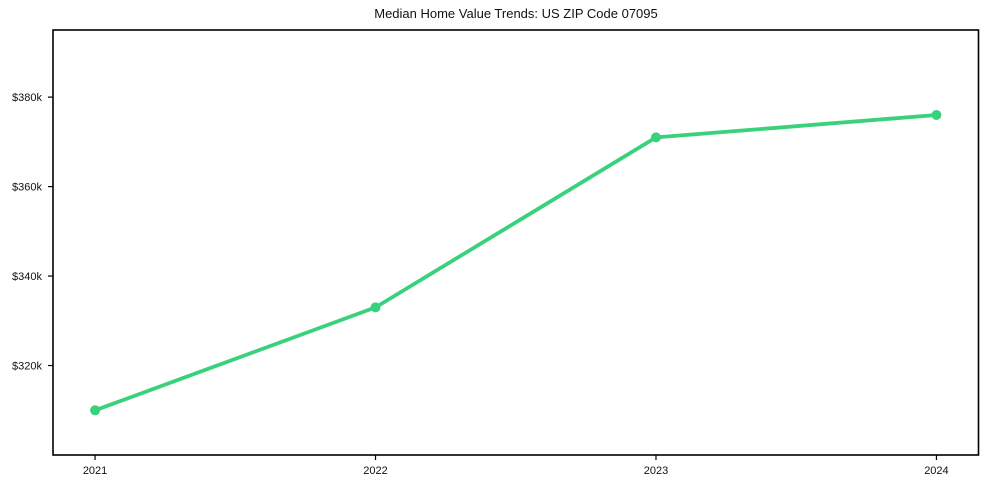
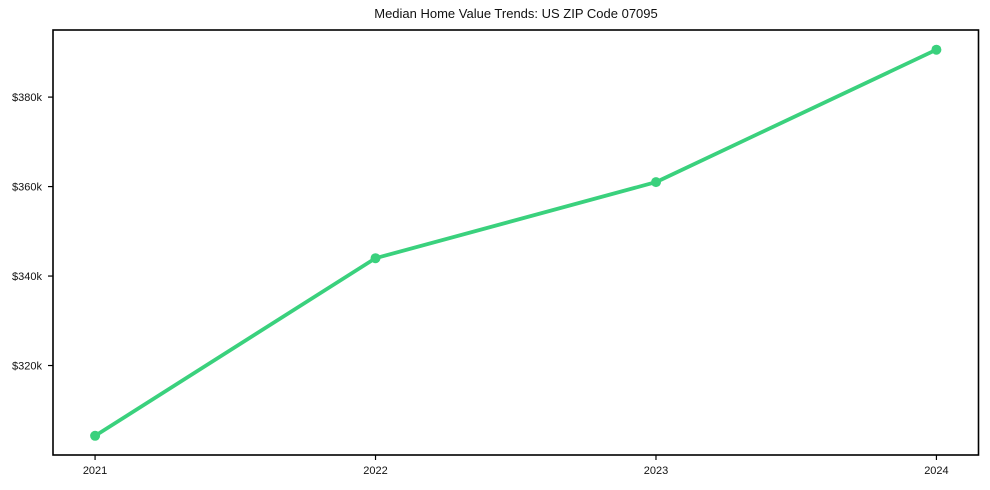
2021: $310k -> $304k
2022: $333k -> $344k
2023: $371k -> $361k
2024: $376k -> $391k
